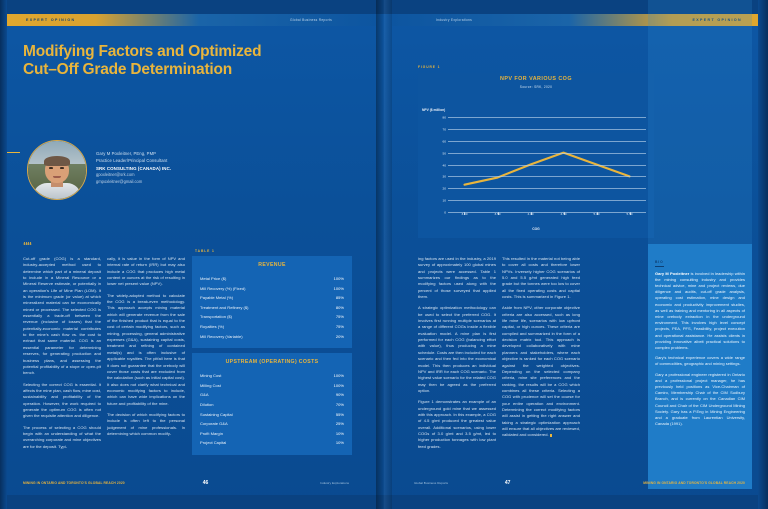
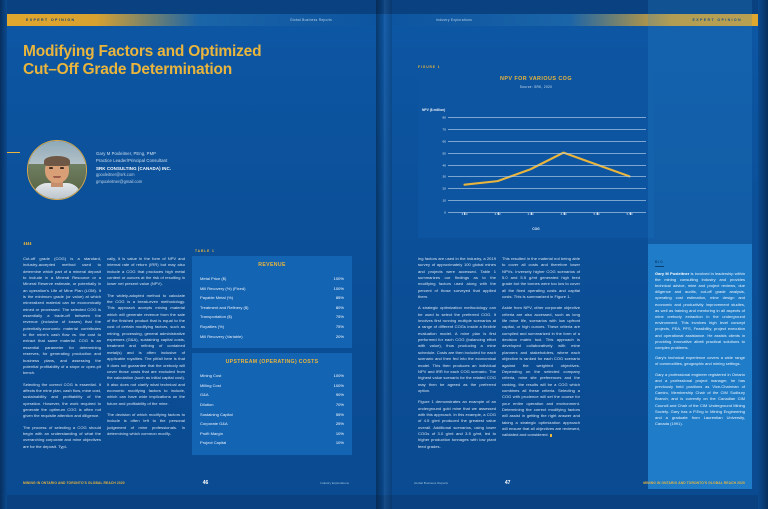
3.50: 29 -> 26
4.00: 40 -> 36
